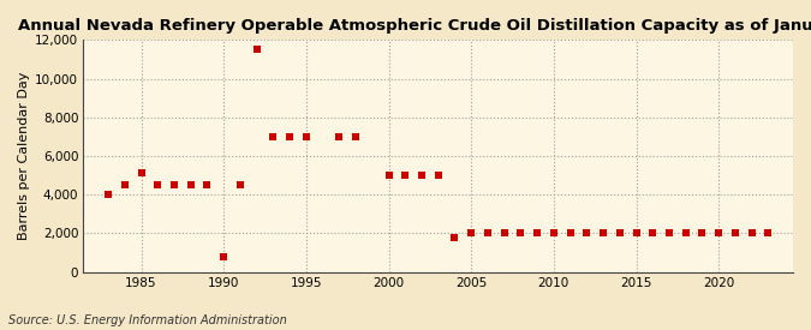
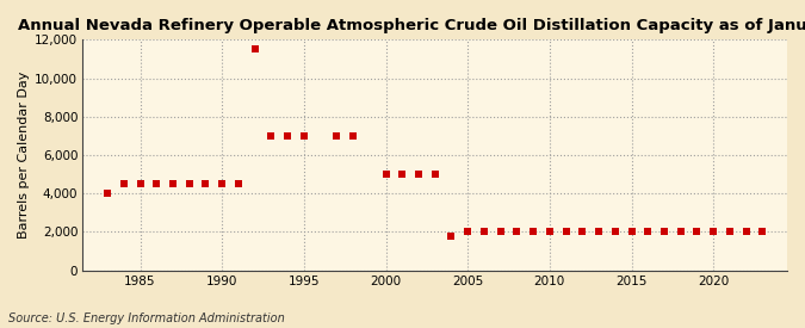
1985: 5,100 -> 4,500
1990: 800 -> 4,500
